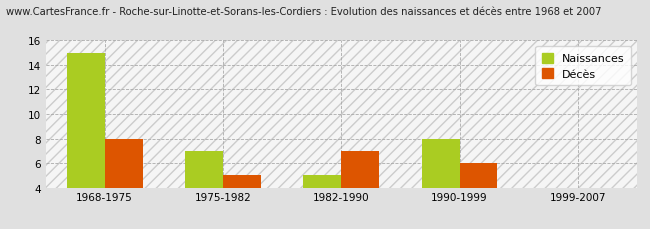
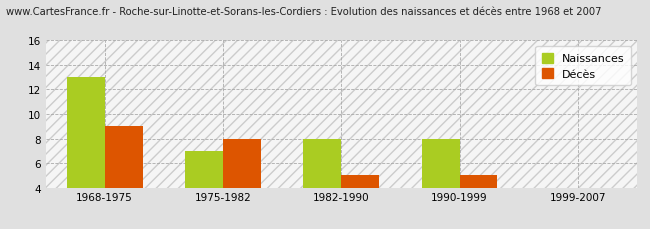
Naissances/1968-1975: 15 -> 13
Décès/1968-1975: 8 -> 9
Décès/1975-1982: 5 -> 8
Naissances/1982-1990: 5 -> 8
Décès/1982-1990: 7 -> 5
Décès/1990-1999: 6 -> 5
